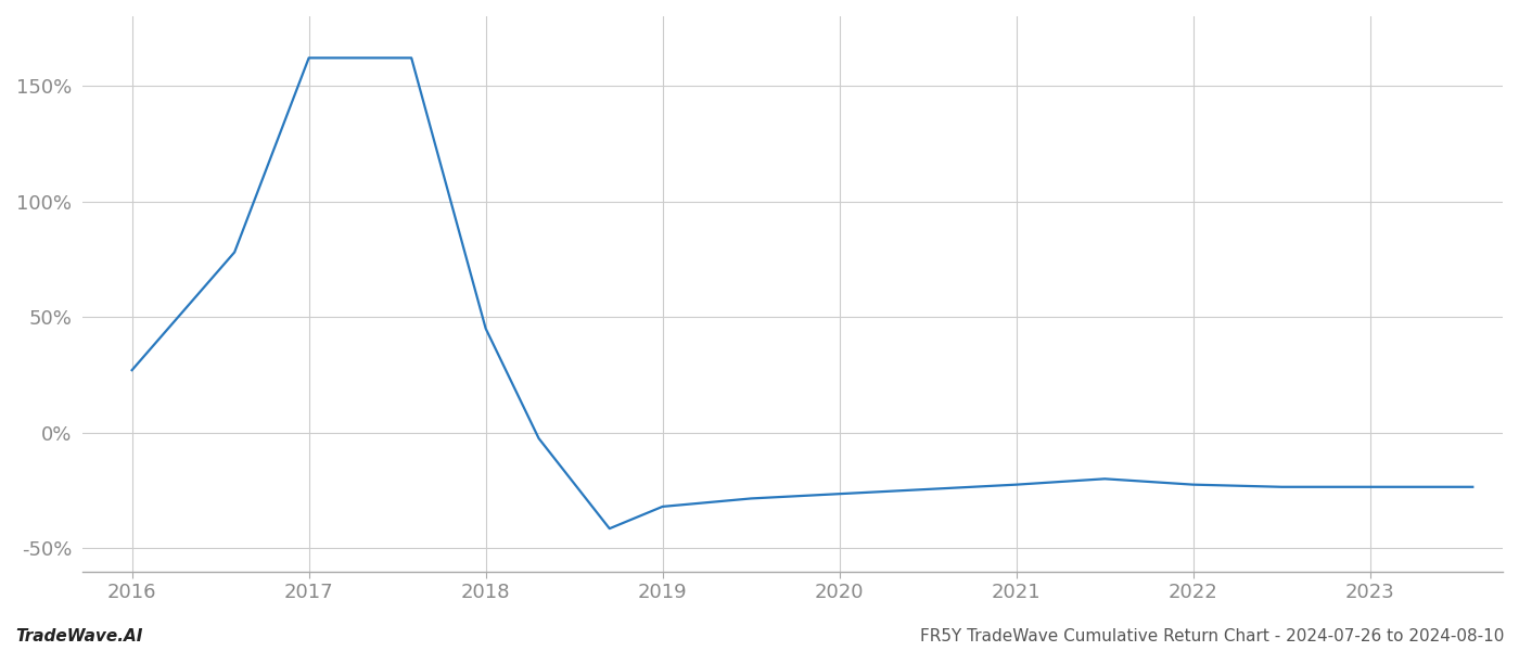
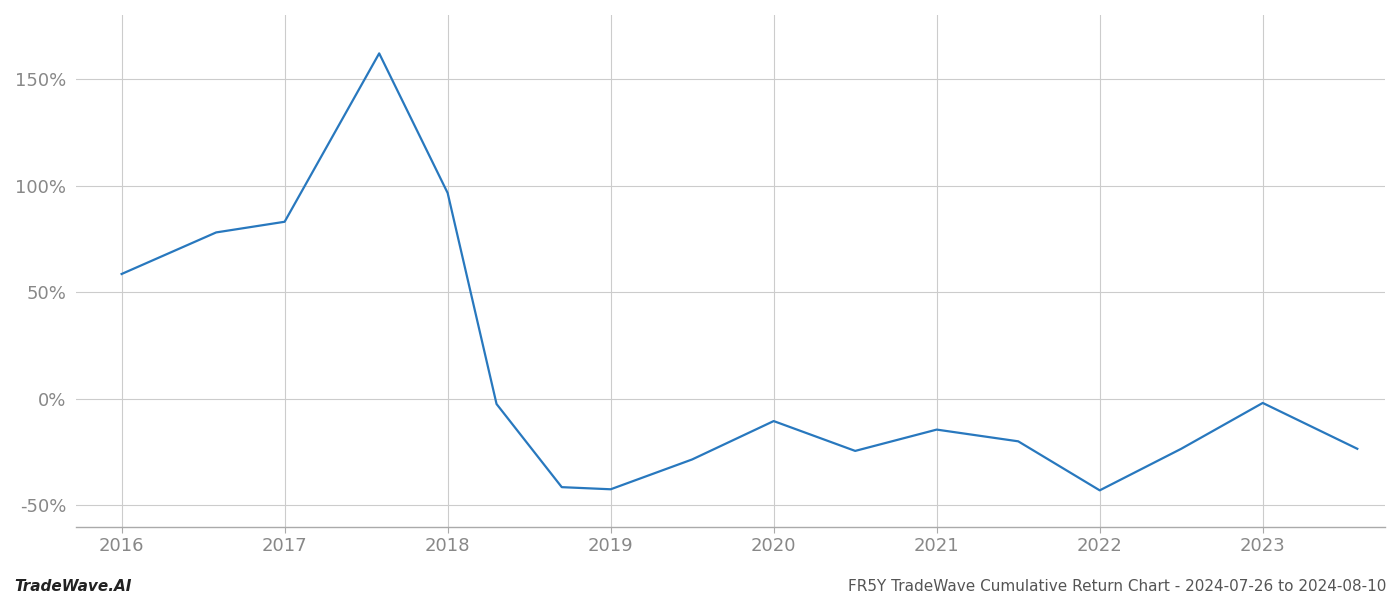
2016: 27.0% -> 58.5%
2017: 162.0% -> 83.0%
2018: 45.0% -> 96.5%
2019: -32.0% -> -42.5%
2020: -26.5% -> -10.5%
2021: -22.5% -> -14.5%
2022: -22.5% -> -43.0%
2023: -23.5% -> -2.0%
